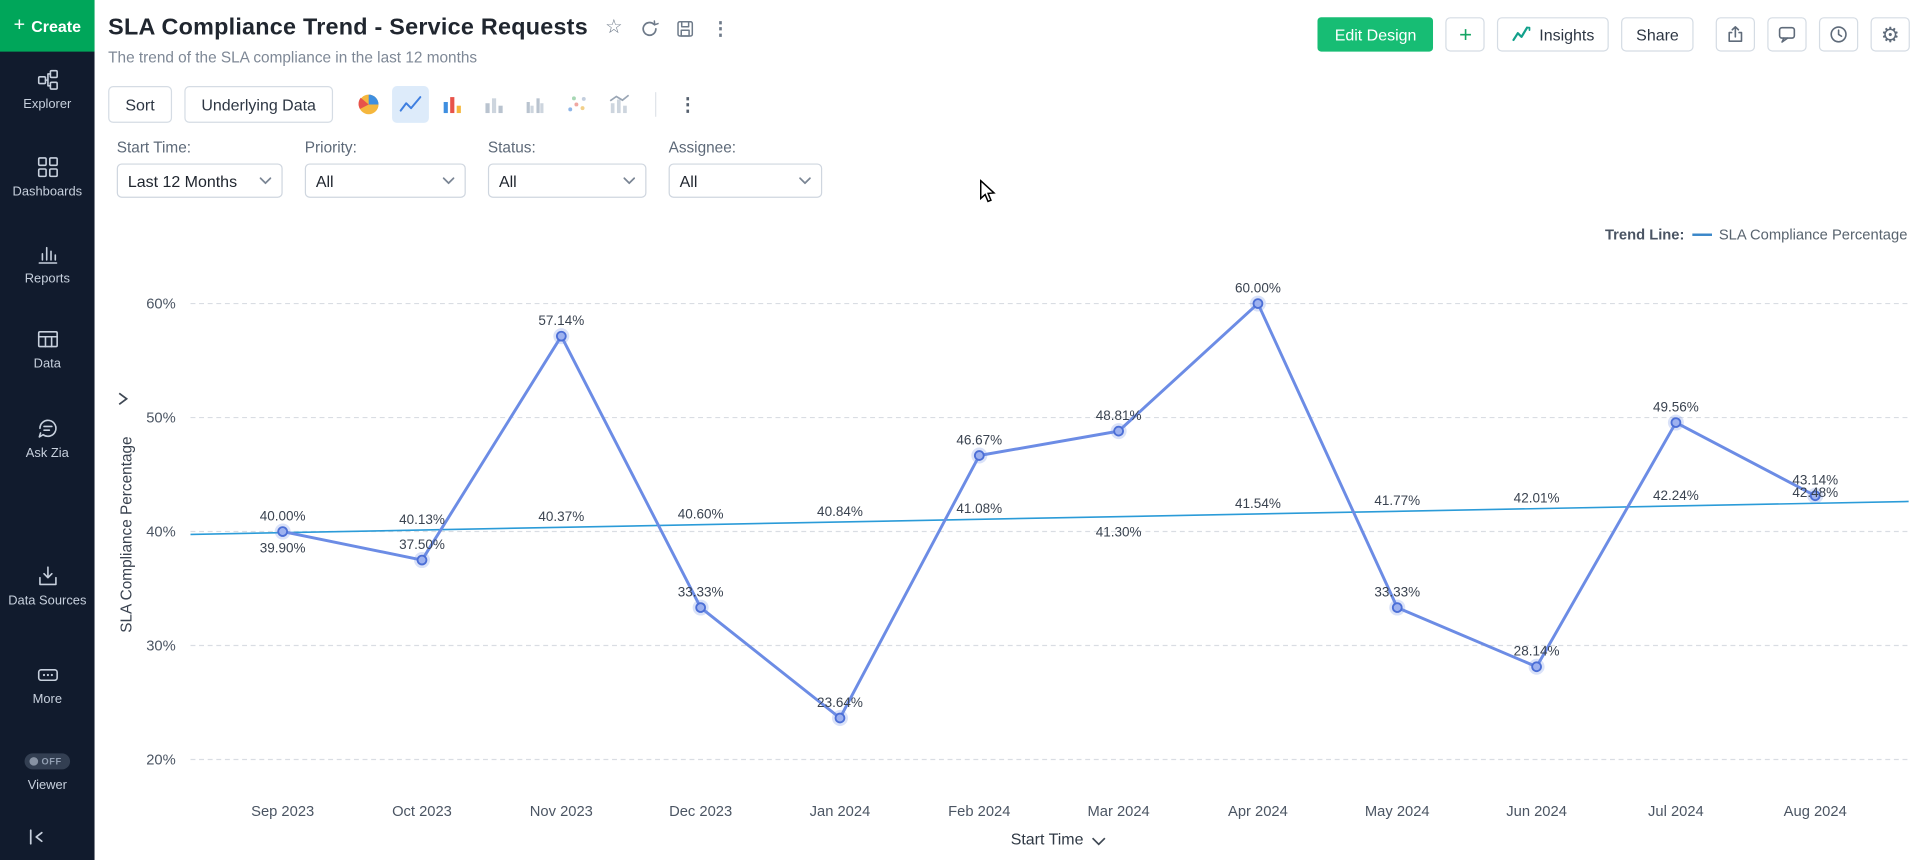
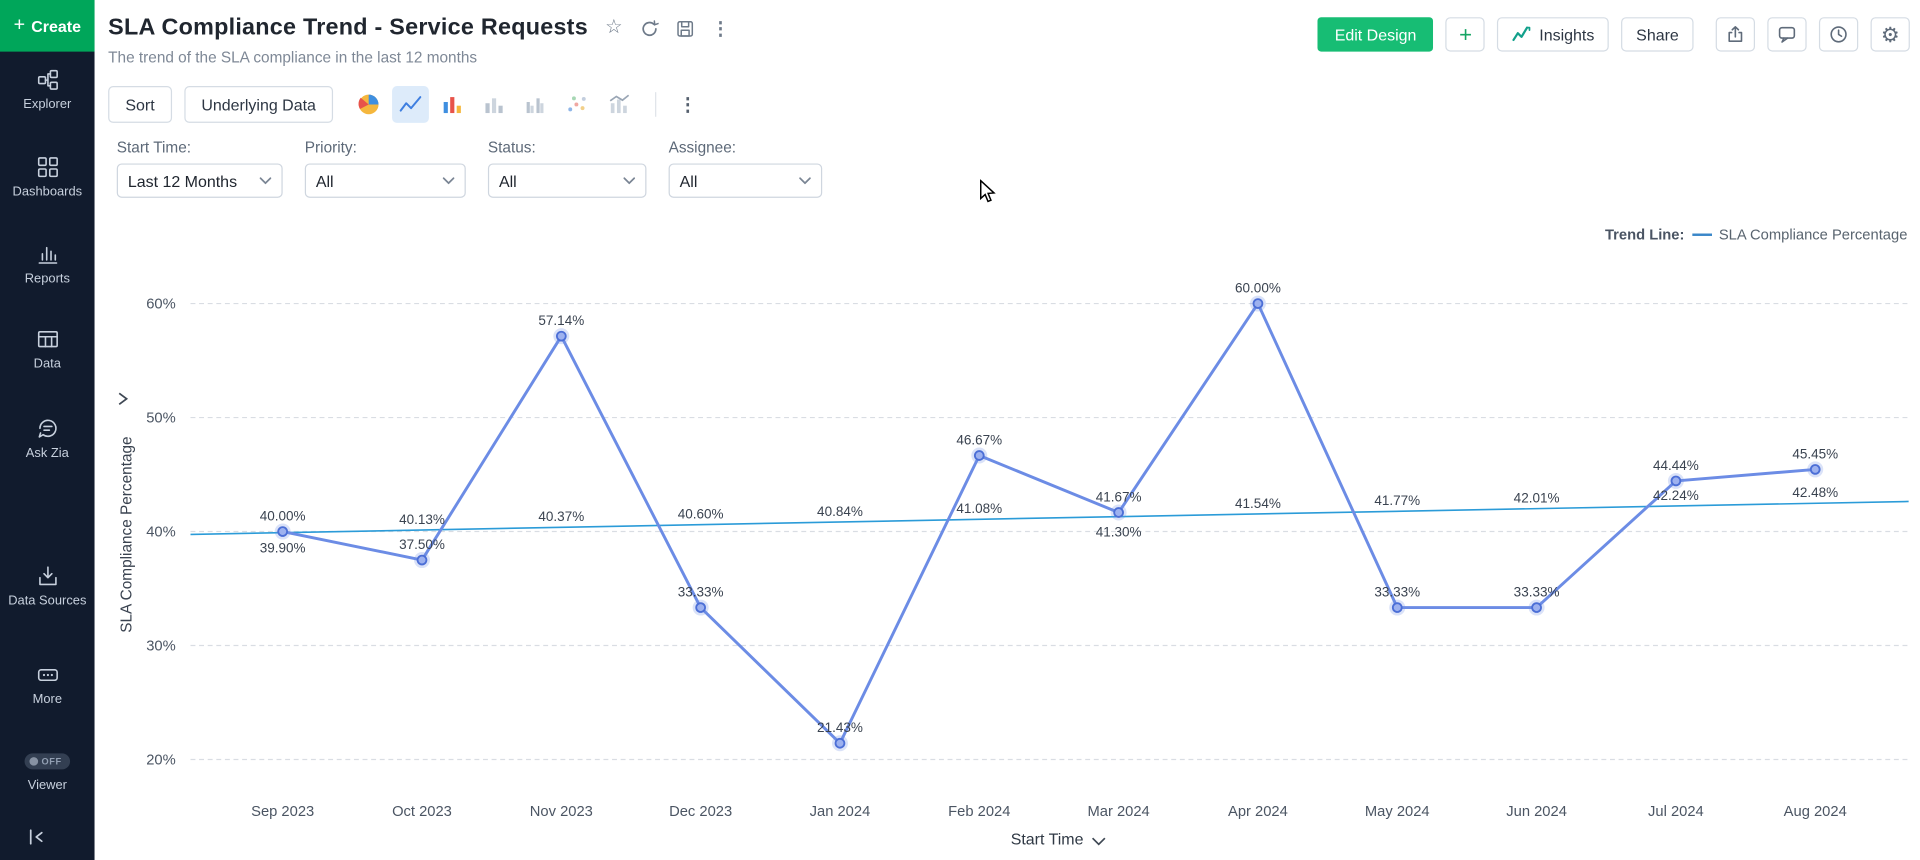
SLA Compliance Percentage/Jan 2024: 23.64% -> 21.43%
SLA Compliance Percentage/Mar 2024: 48.81% -> 41.67%
SLA Compliance Percentage/Jun 2024: 28.14% -> 33.33%
SLA Compliance Percentage/Jul 2024: 49.56% -> 44.44%
SLA Compliance Percentage/Aug 2024: 43.14% -> 45.45%
